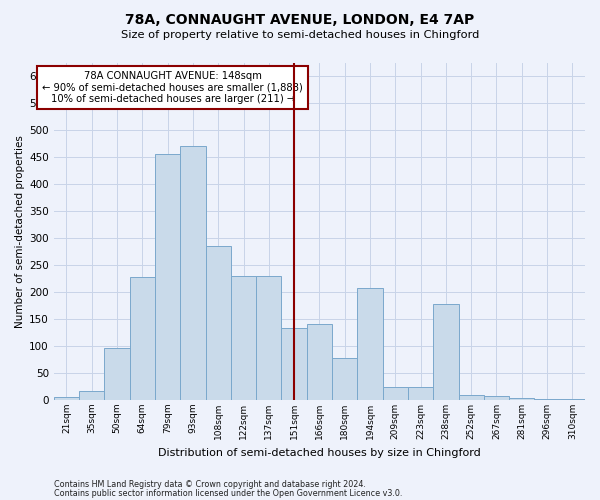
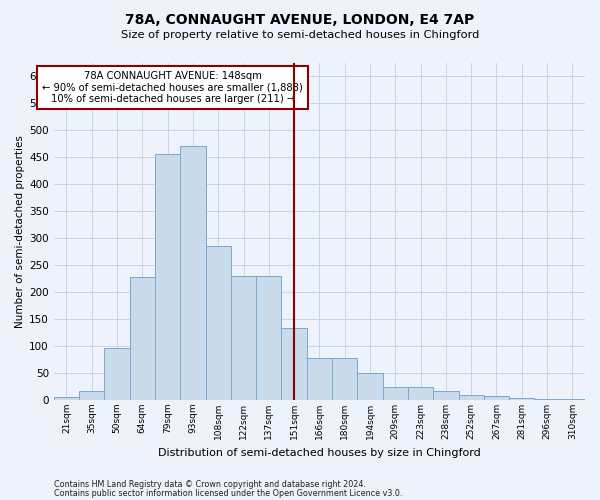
166sqm: 140 -> 78
194sqm: 208 -> 50
238sqm: 178 -> 16
